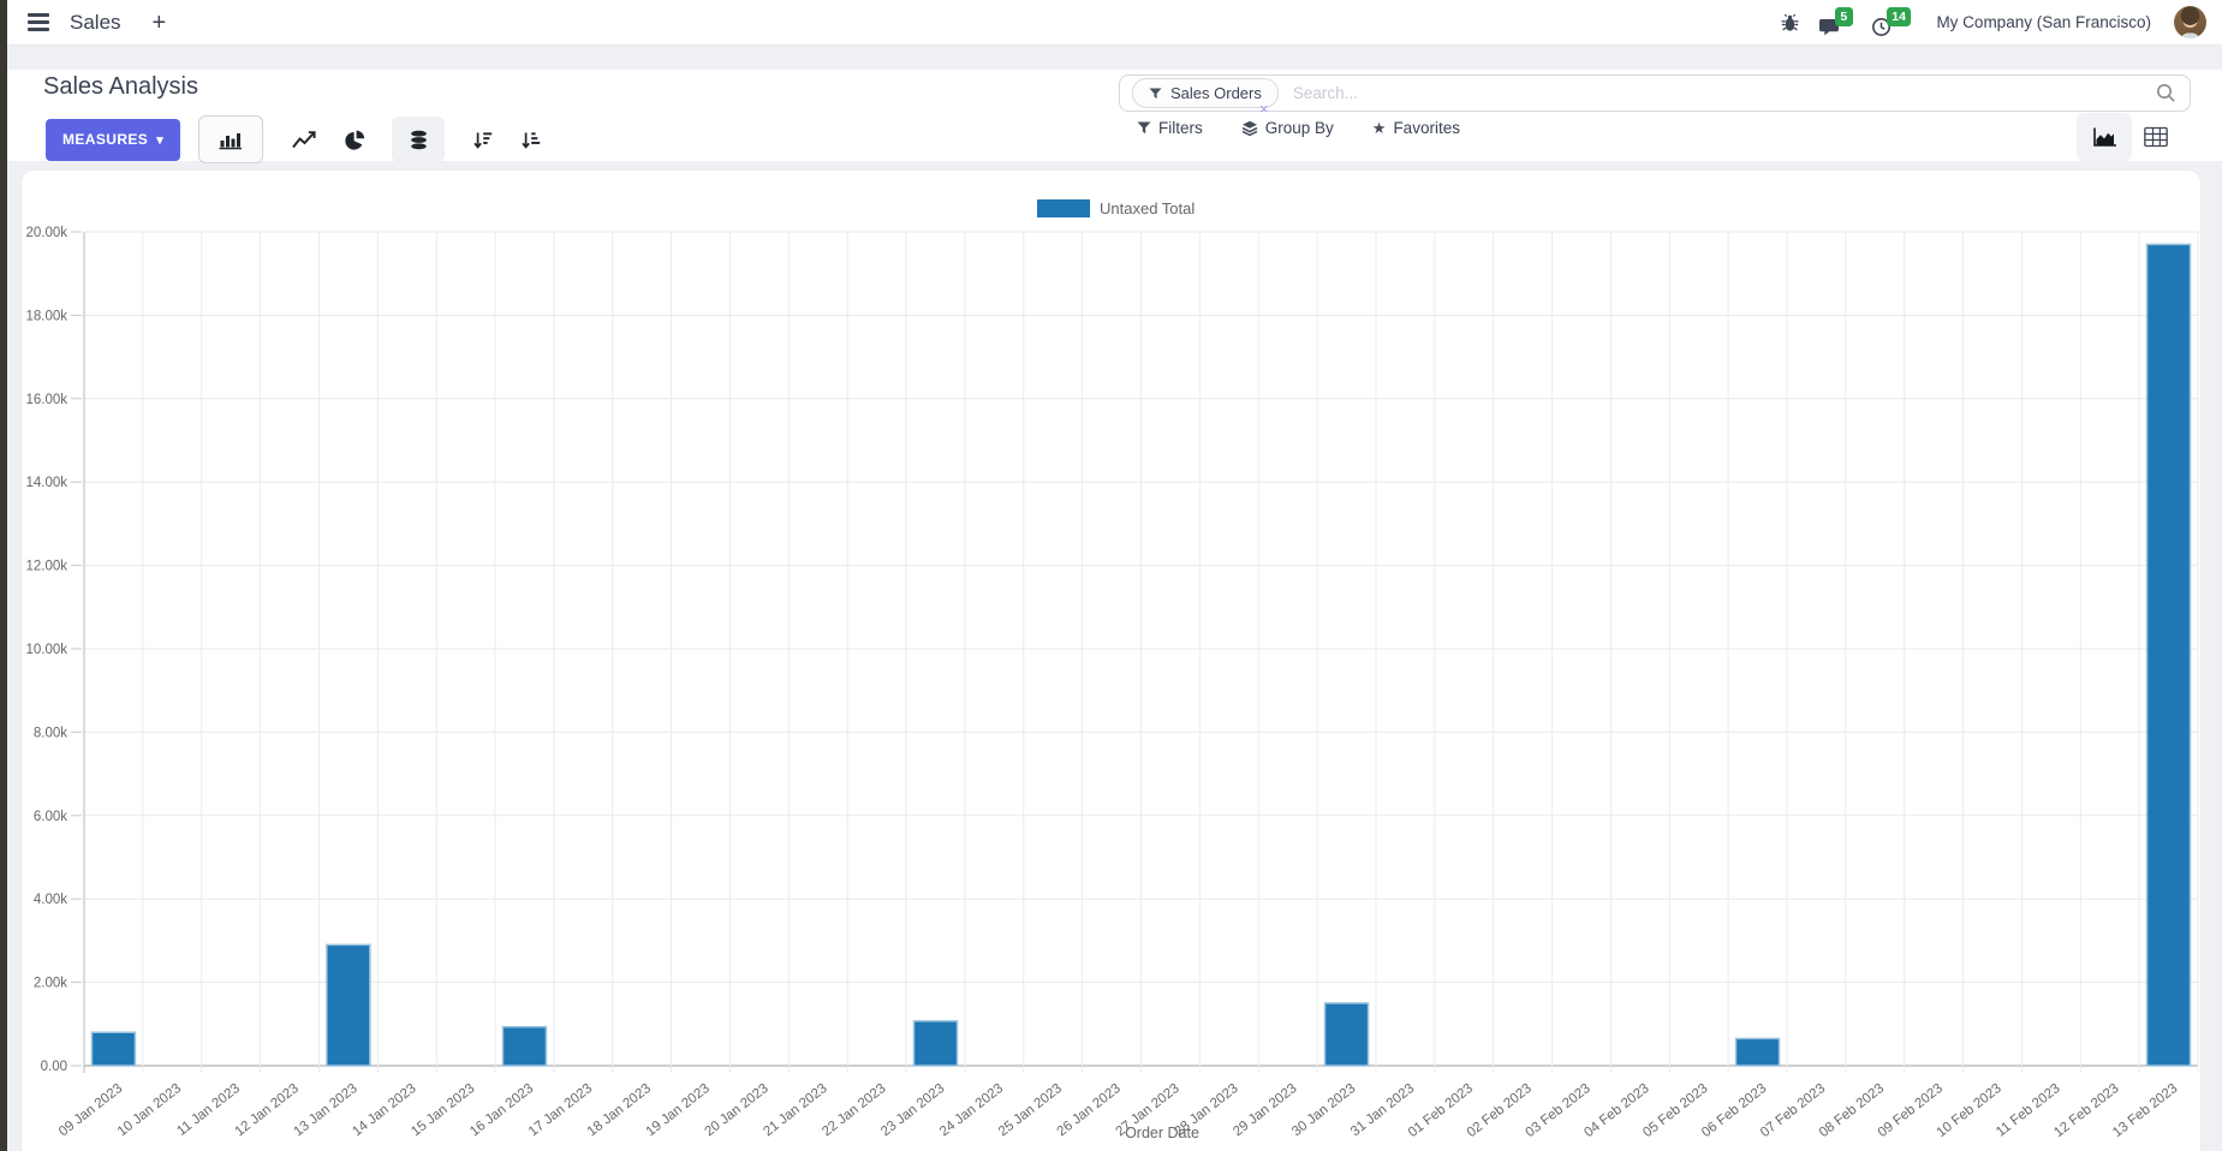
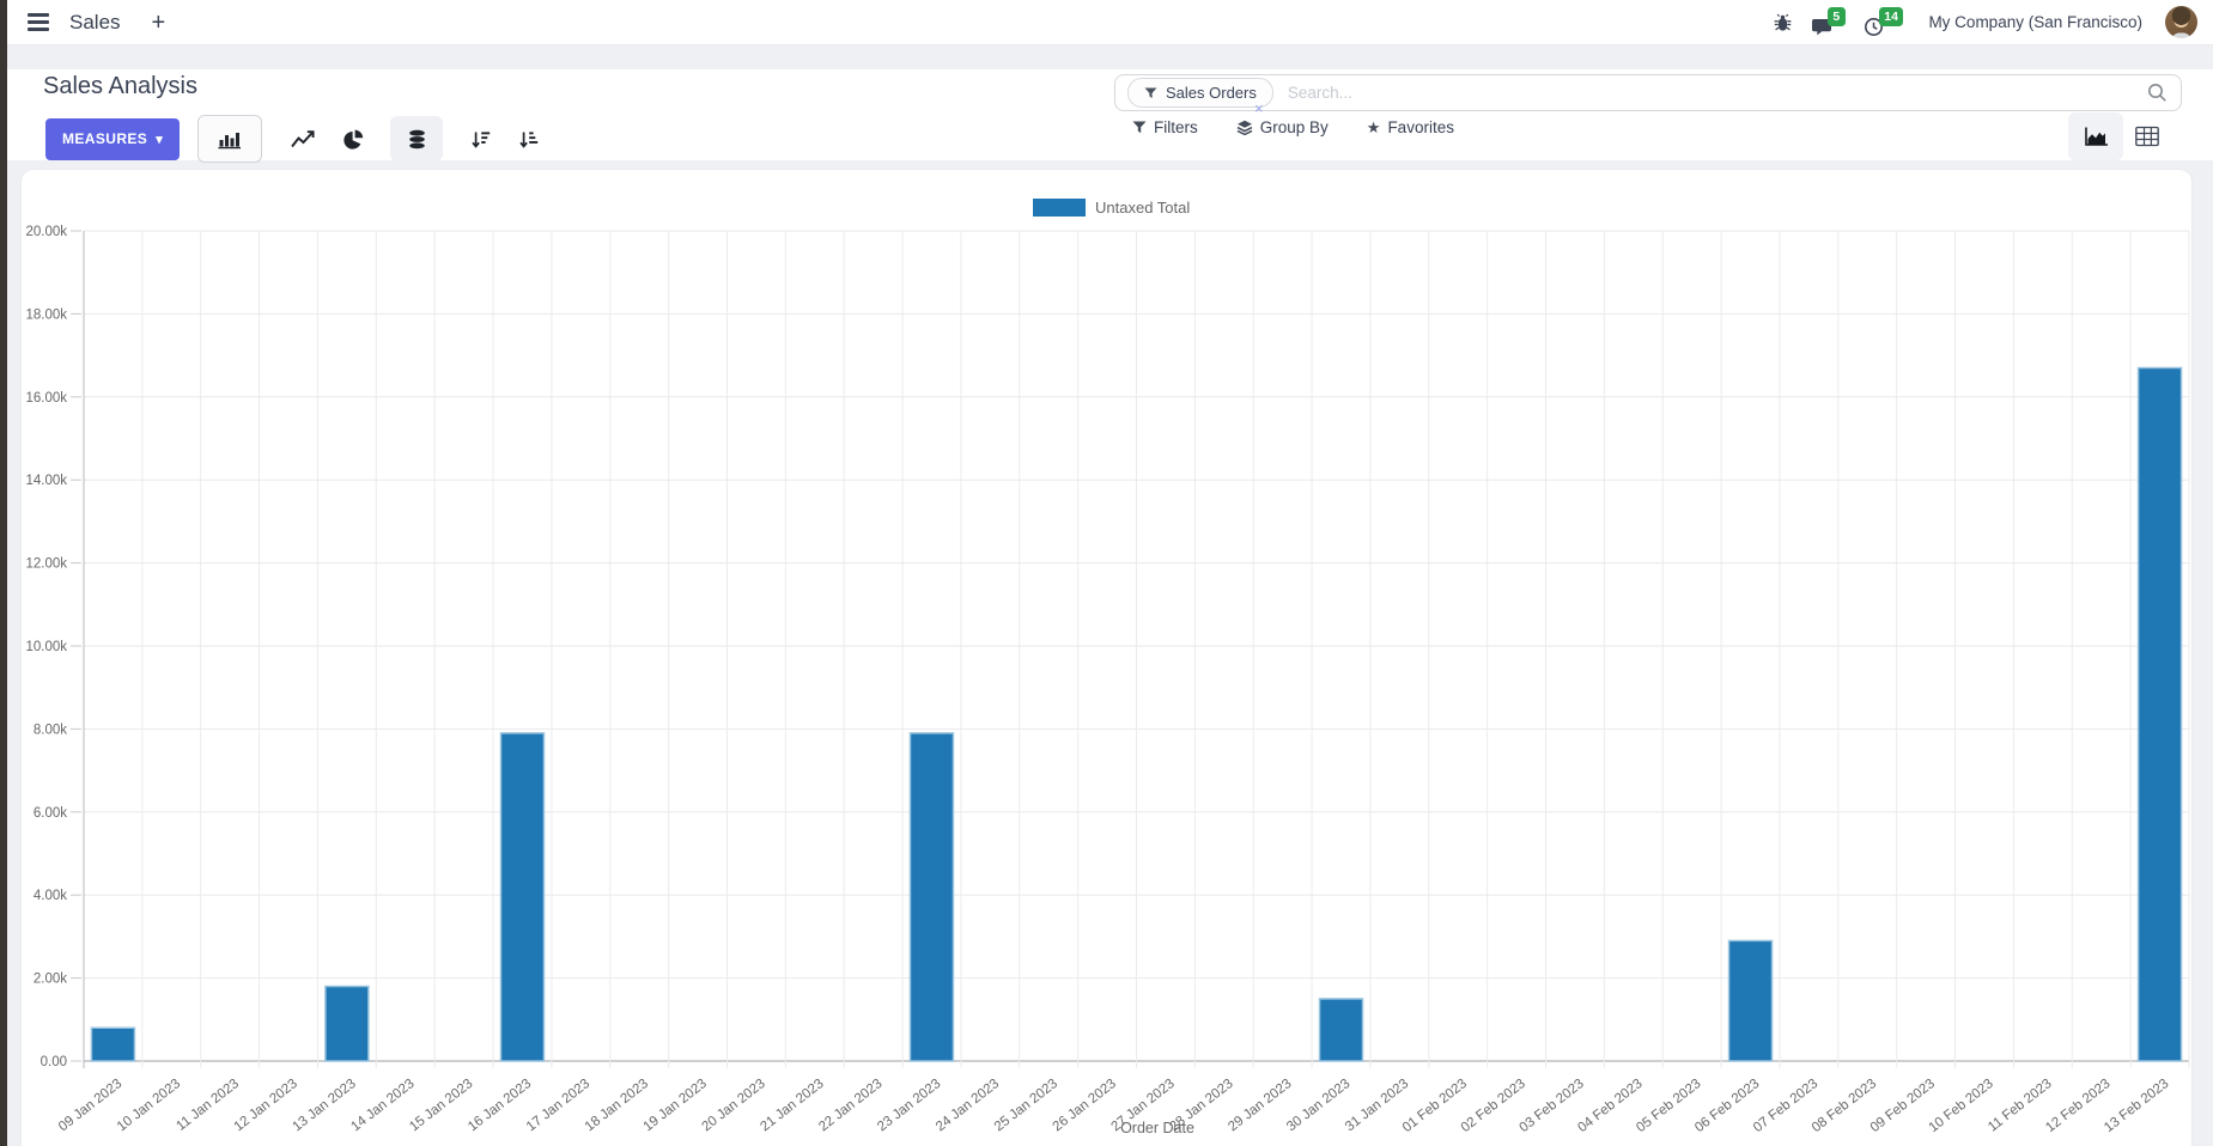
13 Jan 2023: 2.9k -> 1.8k
16 Jan 2023: 0.9k -> 7.9k
23 Jan 2023: 1.1k -> 7.9k
06 Feb 2023: 0.6k -> 2.9k
13 Feb 2023: 19.7k -> 16.7k
